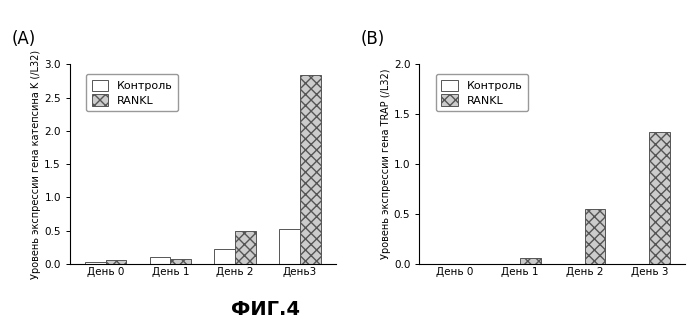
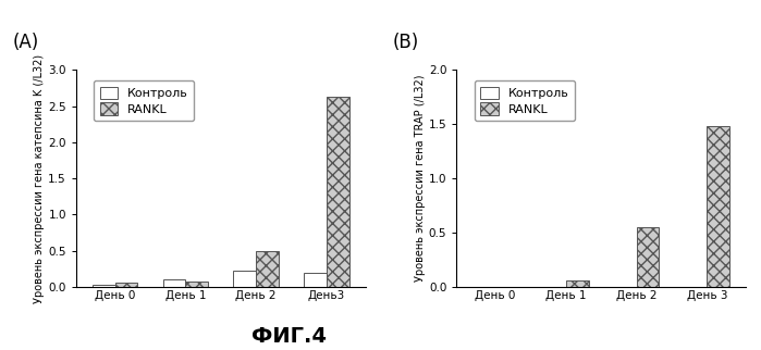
Контроль/День3: 0.52 -> 0.19
RANKL/День3: 2.84 -> 2.63
RANKL/День 3: 1.32 -> 1.48
